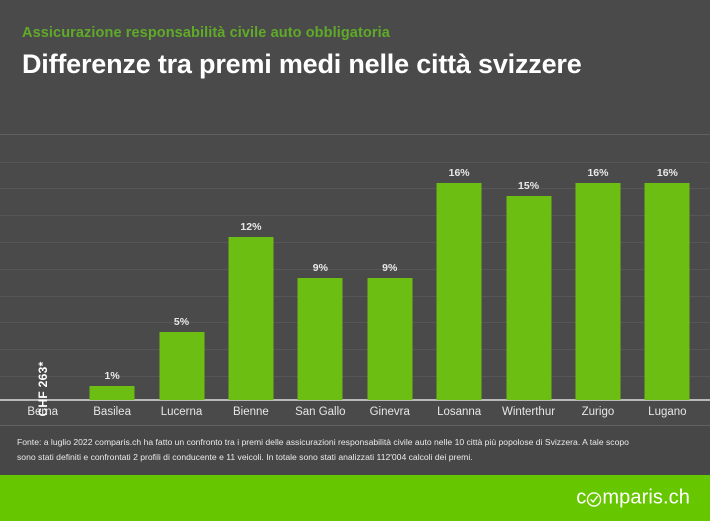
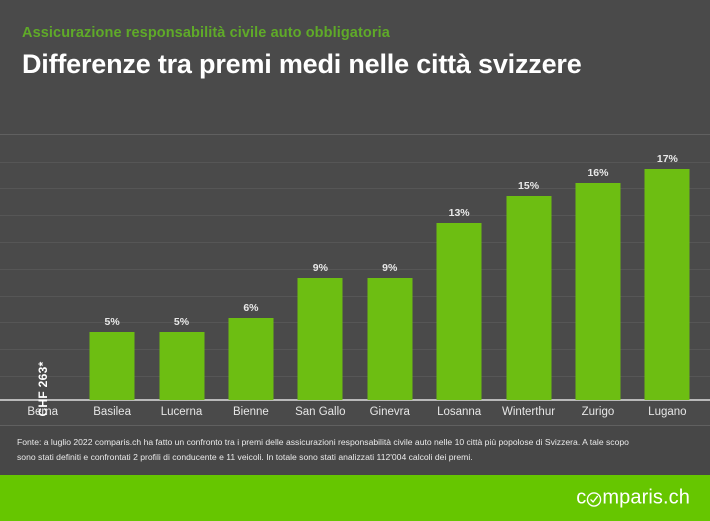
Basilea: 1% -> 5%
Bienne: 12% -> 6%
Losanna: 16% -> 13%
Lugano: 16% -> 17%
